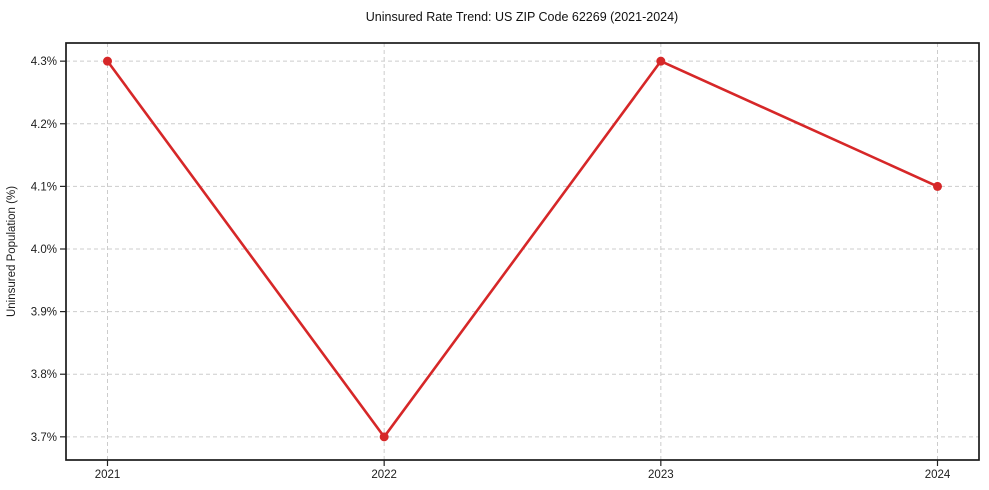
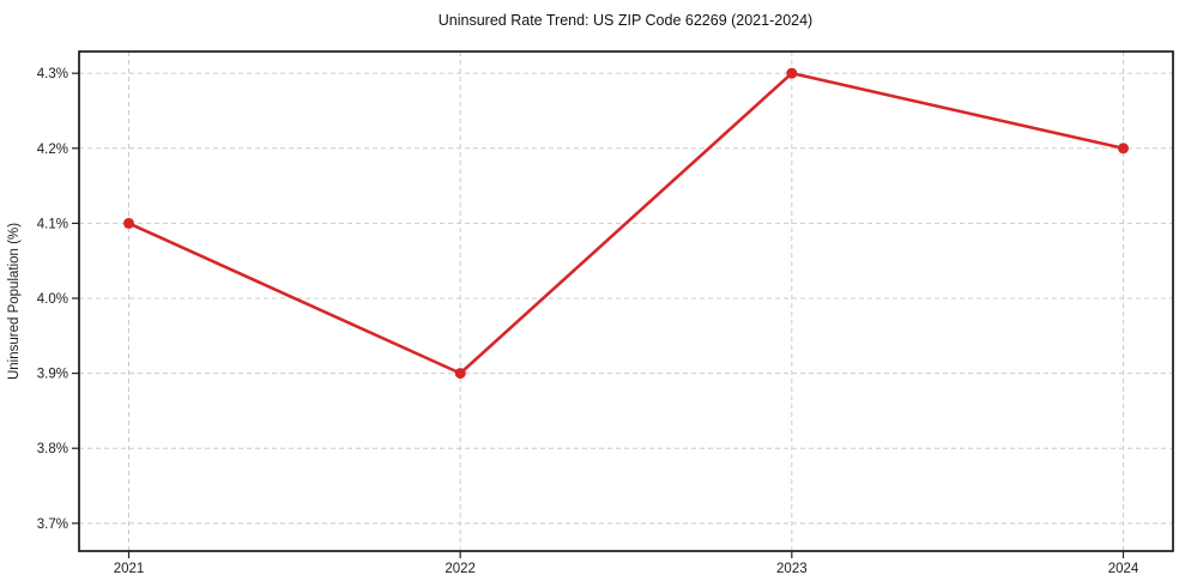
2021: 4.3% -> 4.1%
2022: 3.7% -> 3.9%
2024: 4.1% -> 4.2%
